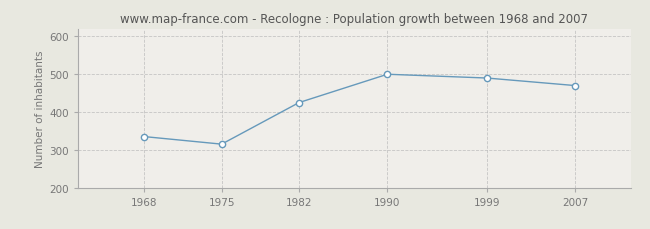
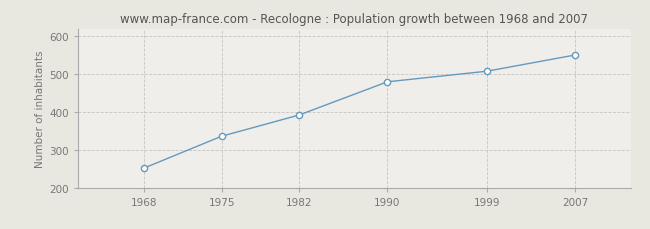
1968: 335 -> 252
1975: 315 -> 336
1982: 425 -> 392
1990: 500 -> 480
1999: 490 -> 508
2007: 470 -> 551
